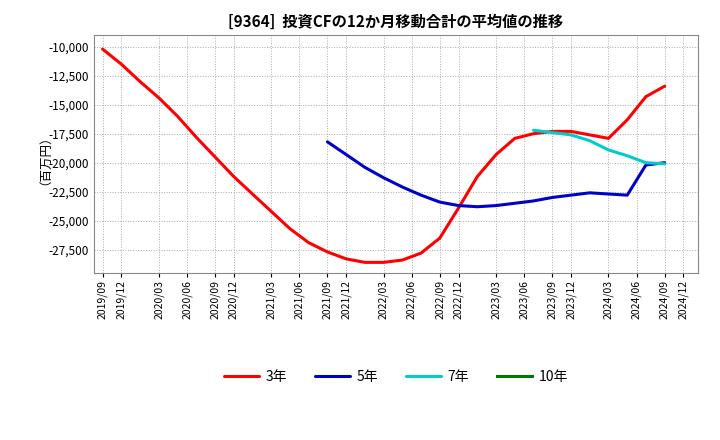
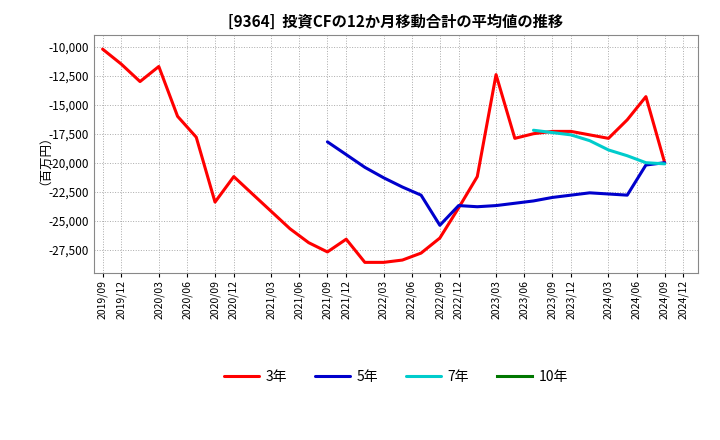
3年/2020/03: -14,400 -> -11,700
3年/2020/09: -19,500 -> -23,400
3年/2021/12: -28,300 -> -26,600
5年/2022/09: -23,400 -> -25,400
3年/2023/03: -19,300 -> -12,400
3年/2024/09: -13,400 -> -20,000
